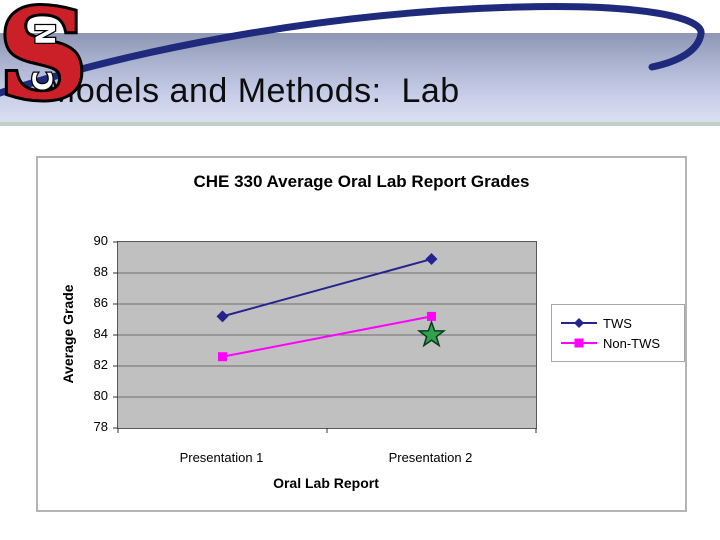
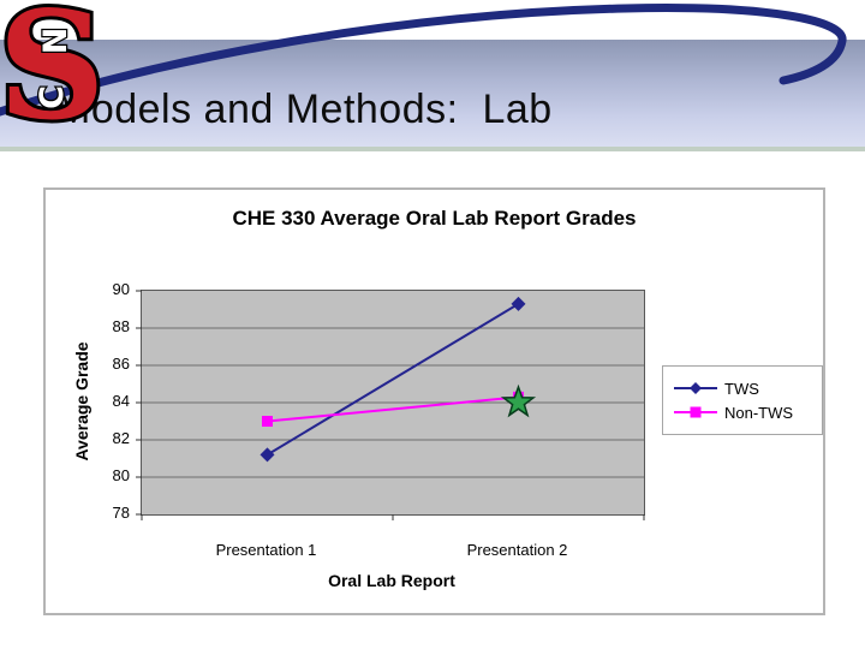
TWS/Presentation 1: 85.2 -> 81.2
Non-TWS/Presentation 1: 82.6 -> 83.0
TWS/Presentation 2: 88.9 -> 89.3
Non-TWS/Presentation 2: 85.2 -> 84.3
